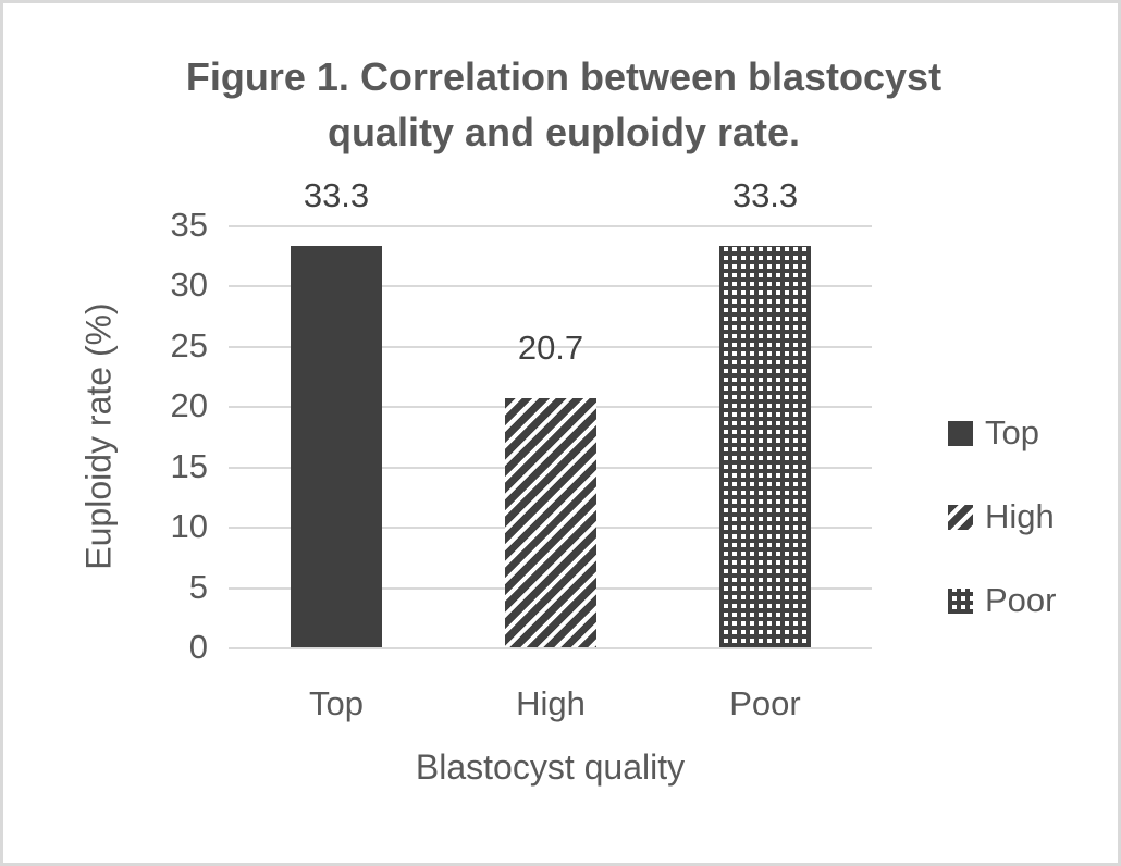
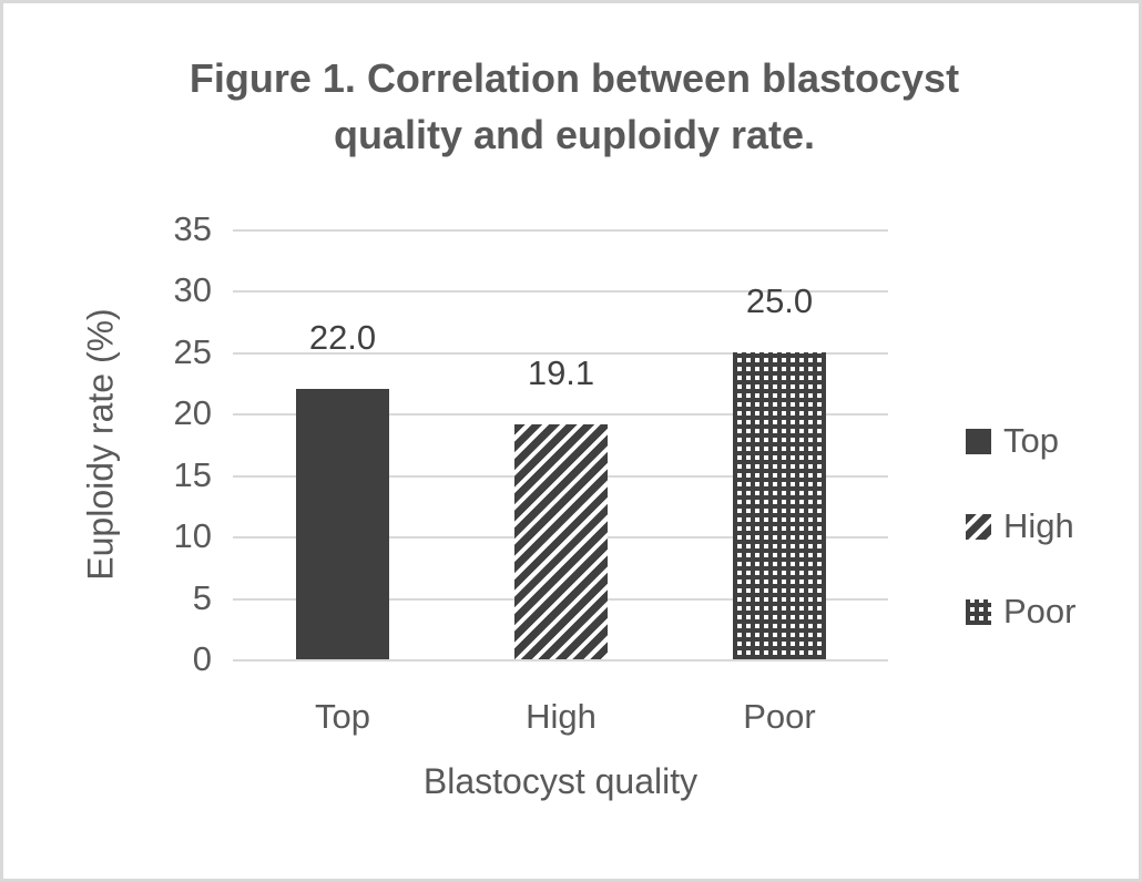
Top: 33.3 -> 22.0
High: 20.7 -> 19.1
Poor: 33.3 -> 25.0
